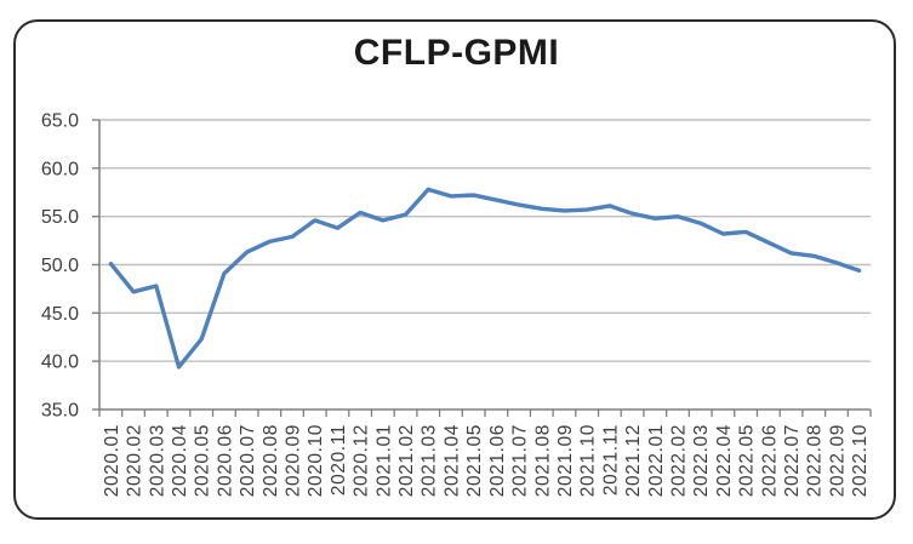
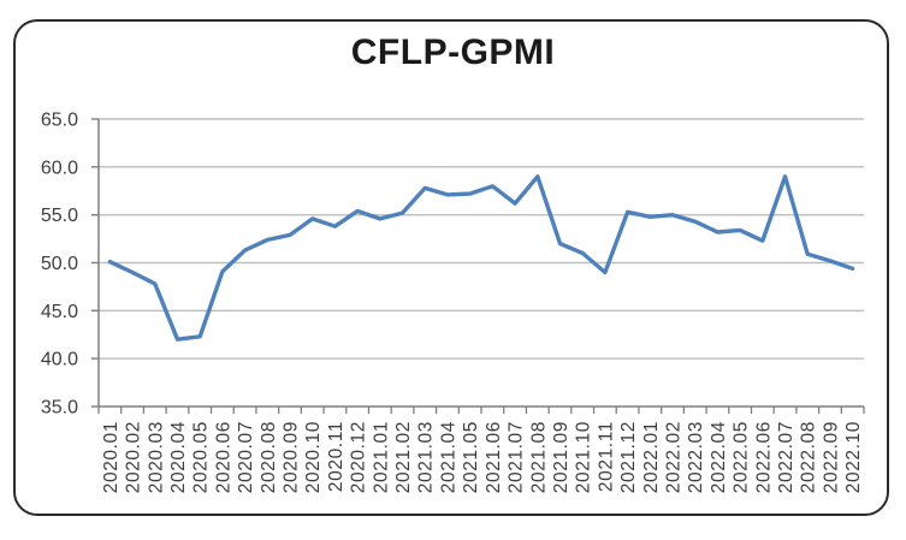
2020.02: 47 -> 49
2020.04: 39 -> 42
2021.06: 57 -> 58
2021.08: 56 -> 59
2021.09: 56 -> 52
2021.10: 56 -> 51
2021.11: 56 -> 49
2022.07: 51 -> 59
